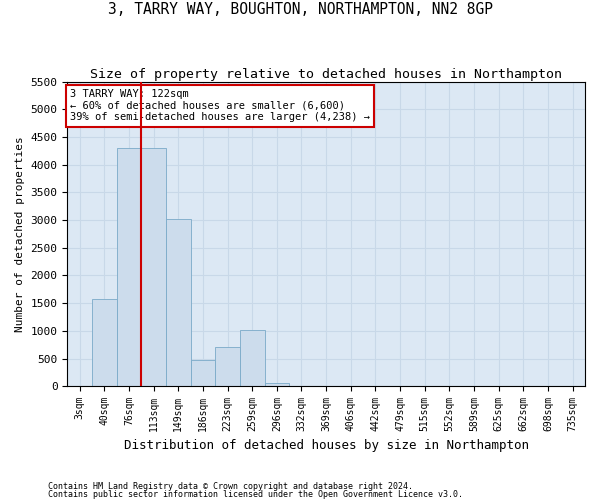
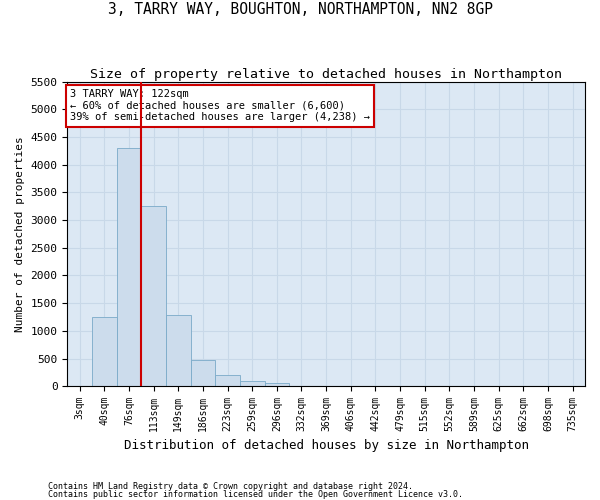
40sqm: 1580 -> 1250
113sqm: 4300 -> 3250
149sqm: 3020 -> 1280
223sqm: 700 -> 200
259sqm: 1020 -> 90
